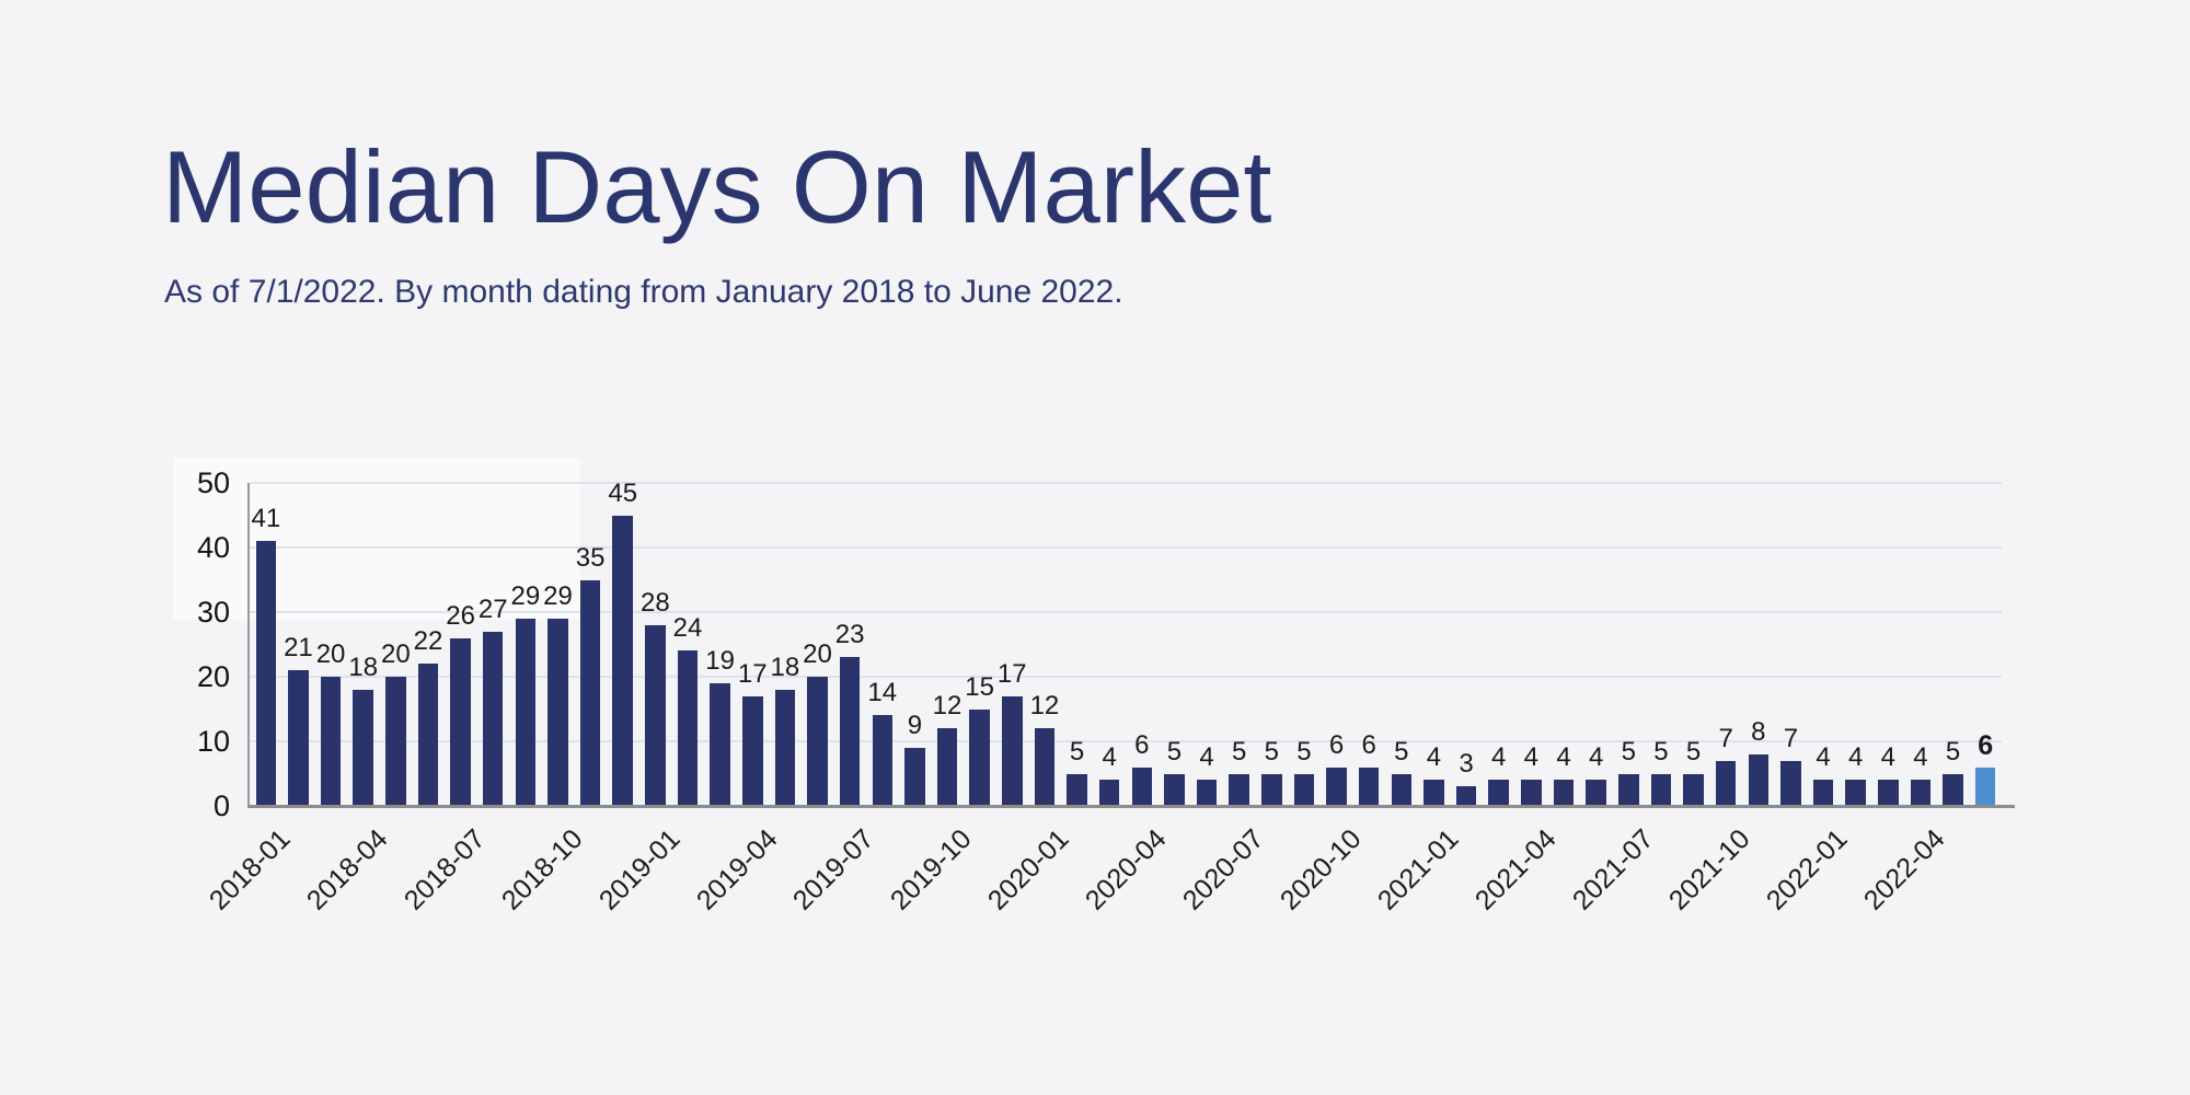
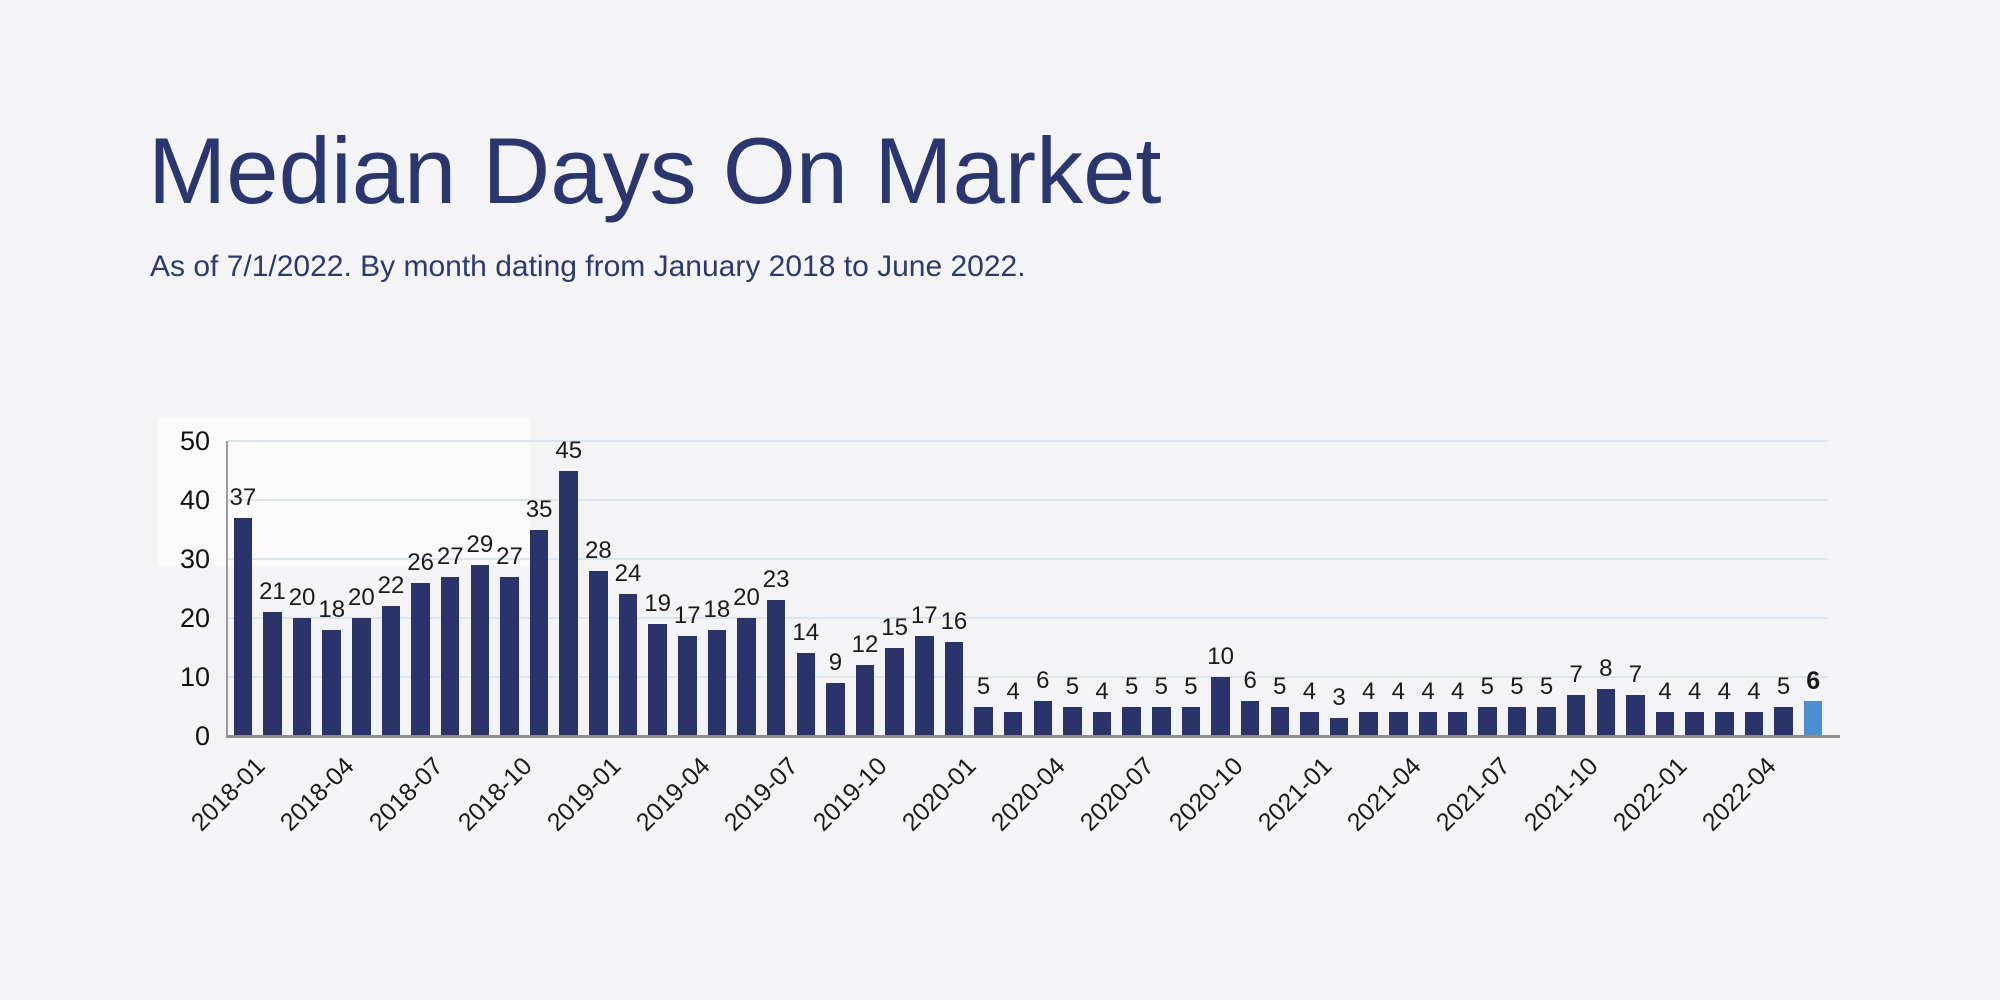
2018-01: 41 -> 37
2018-10: 29 -> 27
2020-01: 12 -> 16
2020-10: 6 -> 10
